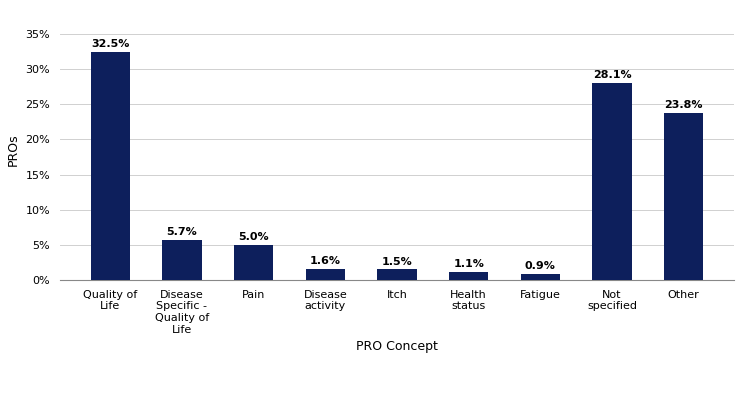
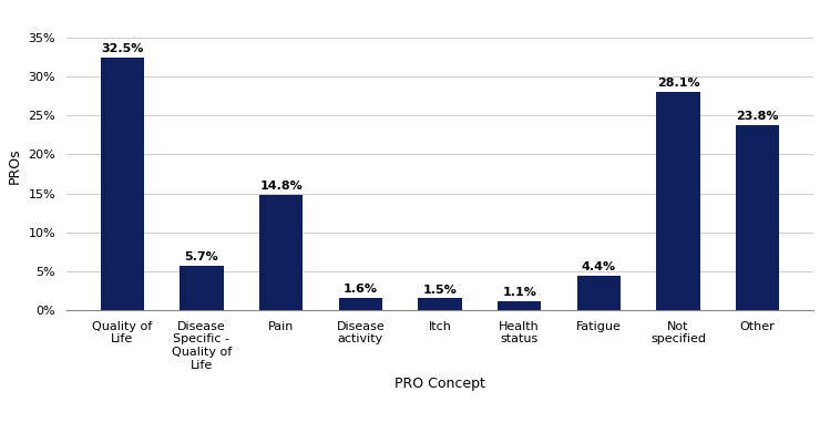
Pain: 5.0% -> 14.8%
Fatigue: 0.9% -> 4.4%
